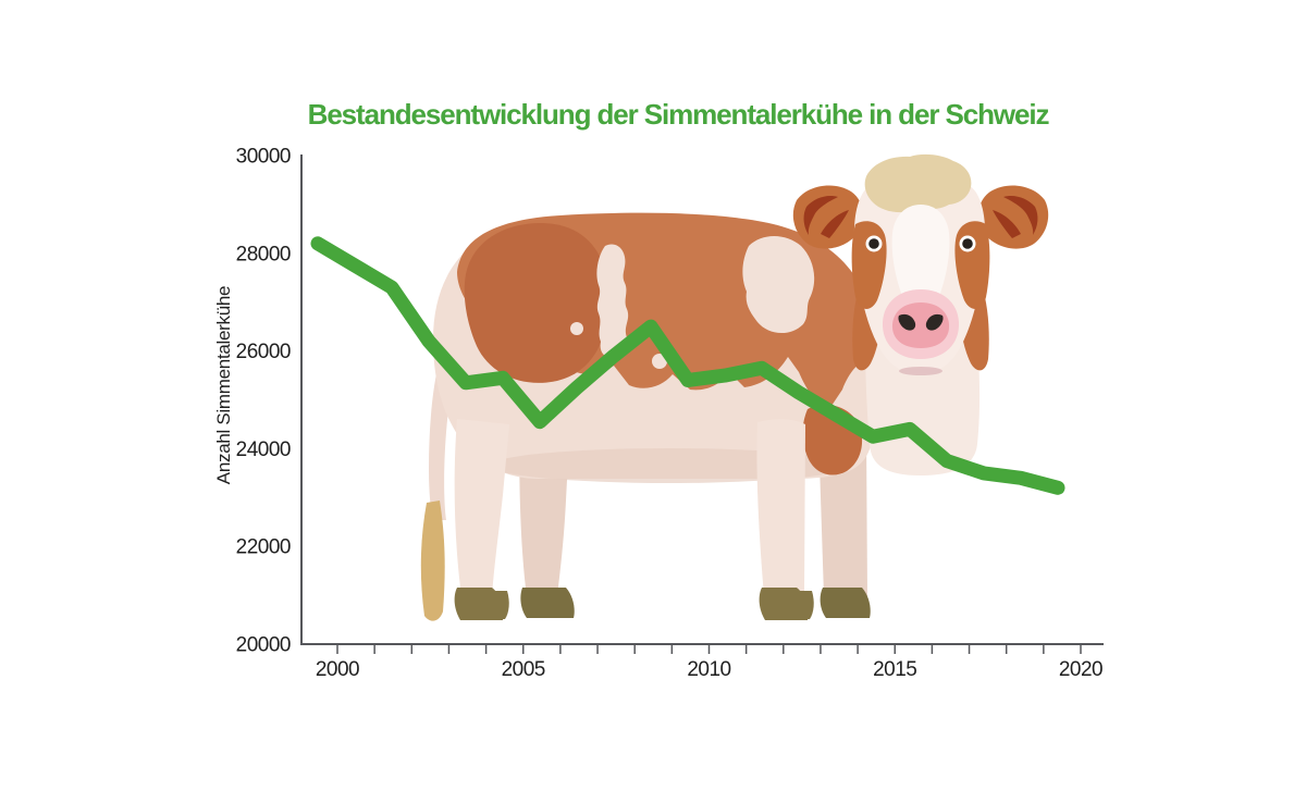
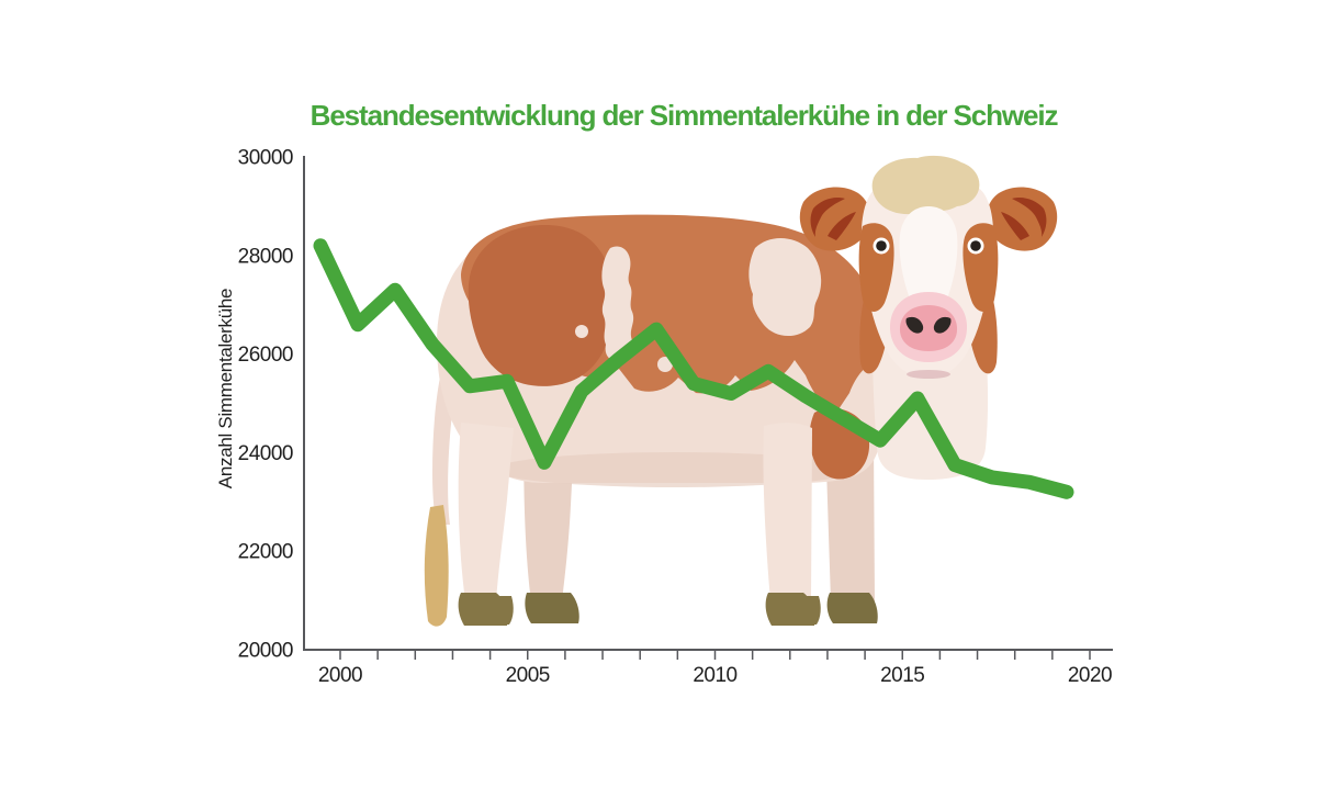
2000: 27800 -> 26600
2005: 24600 -> 23800
2010: 25500 -> 25200
2015: 24400 -> 25100
